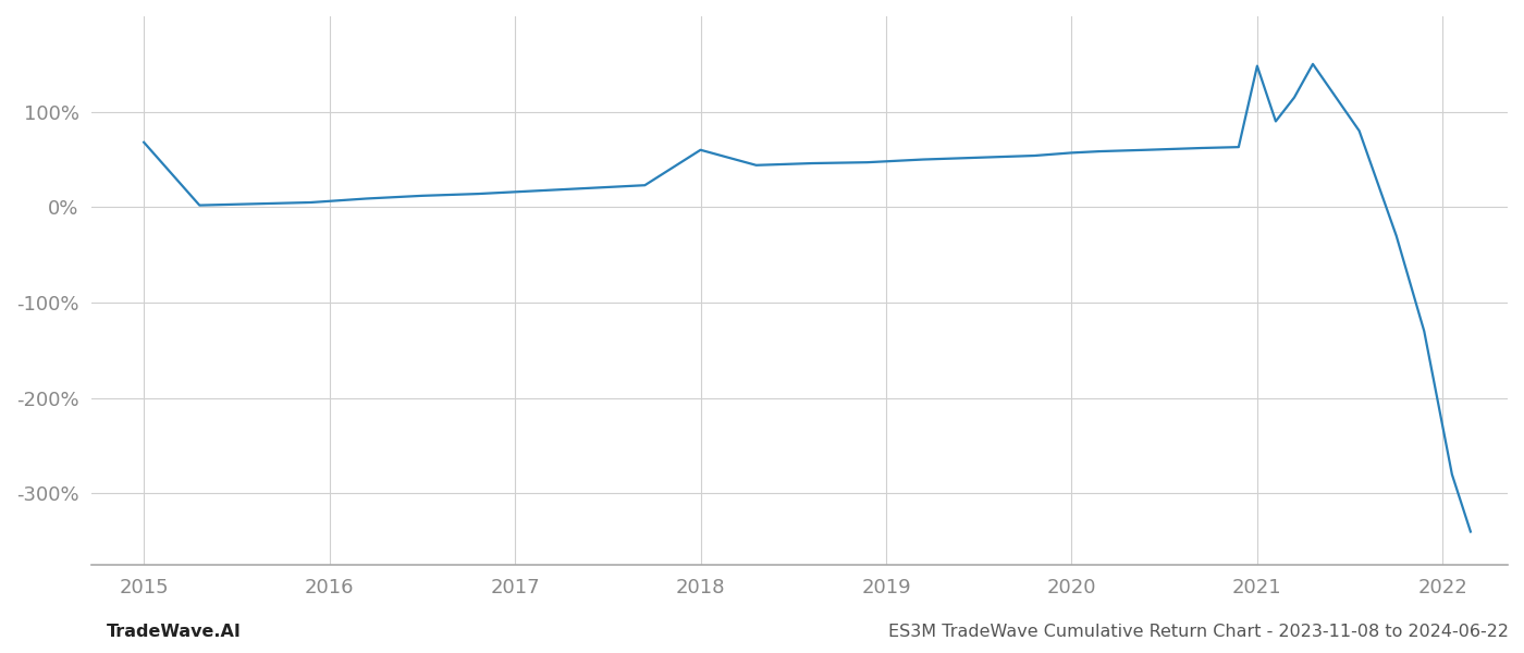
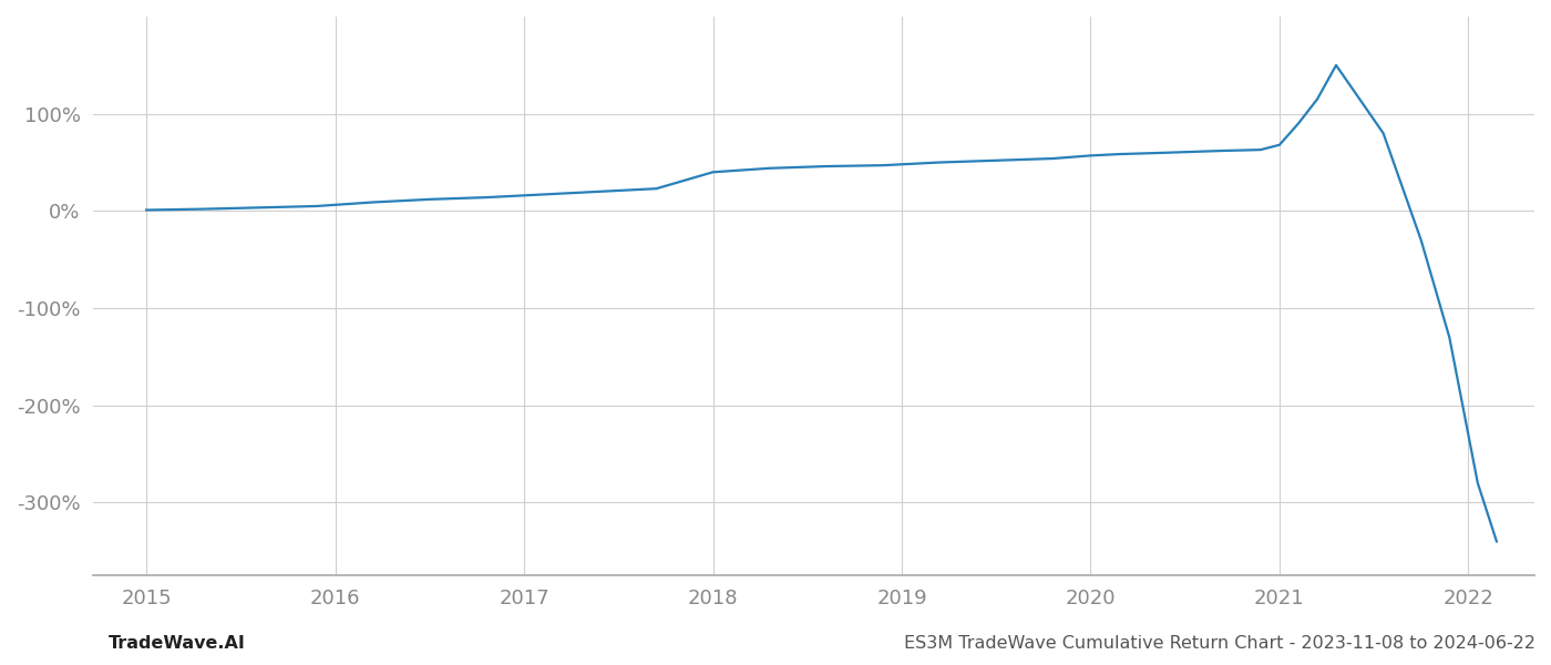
2015: 68% -> 1%
2018: 60% -> 40%
2021: 148% -> 68%
